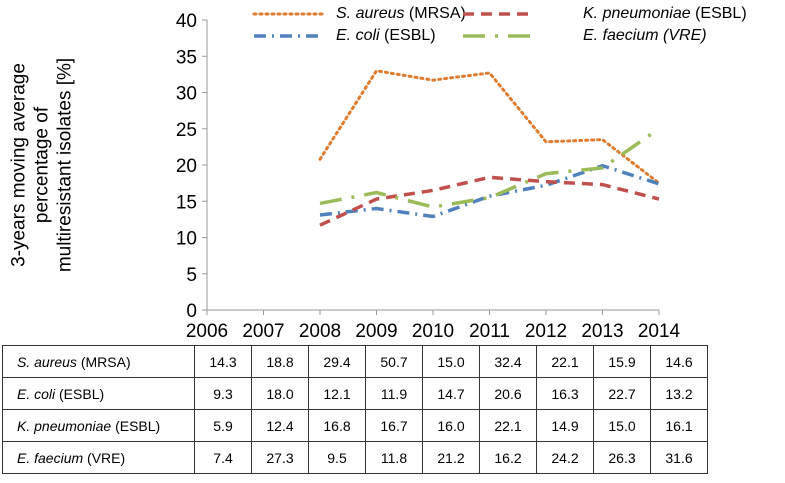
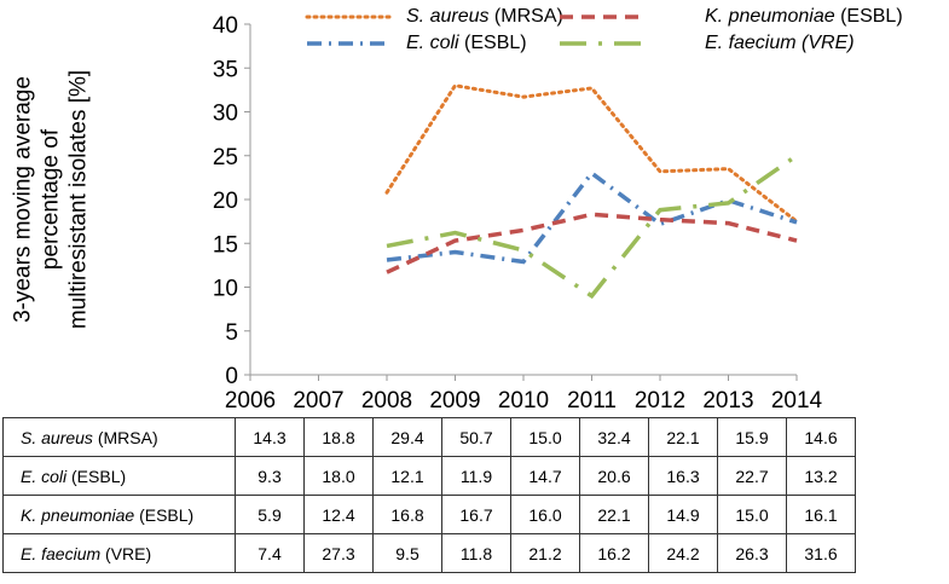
E. coli (ESBL)/2011: 16 -> 23
E. faecium (VRE)/2011: 16 -> 9
